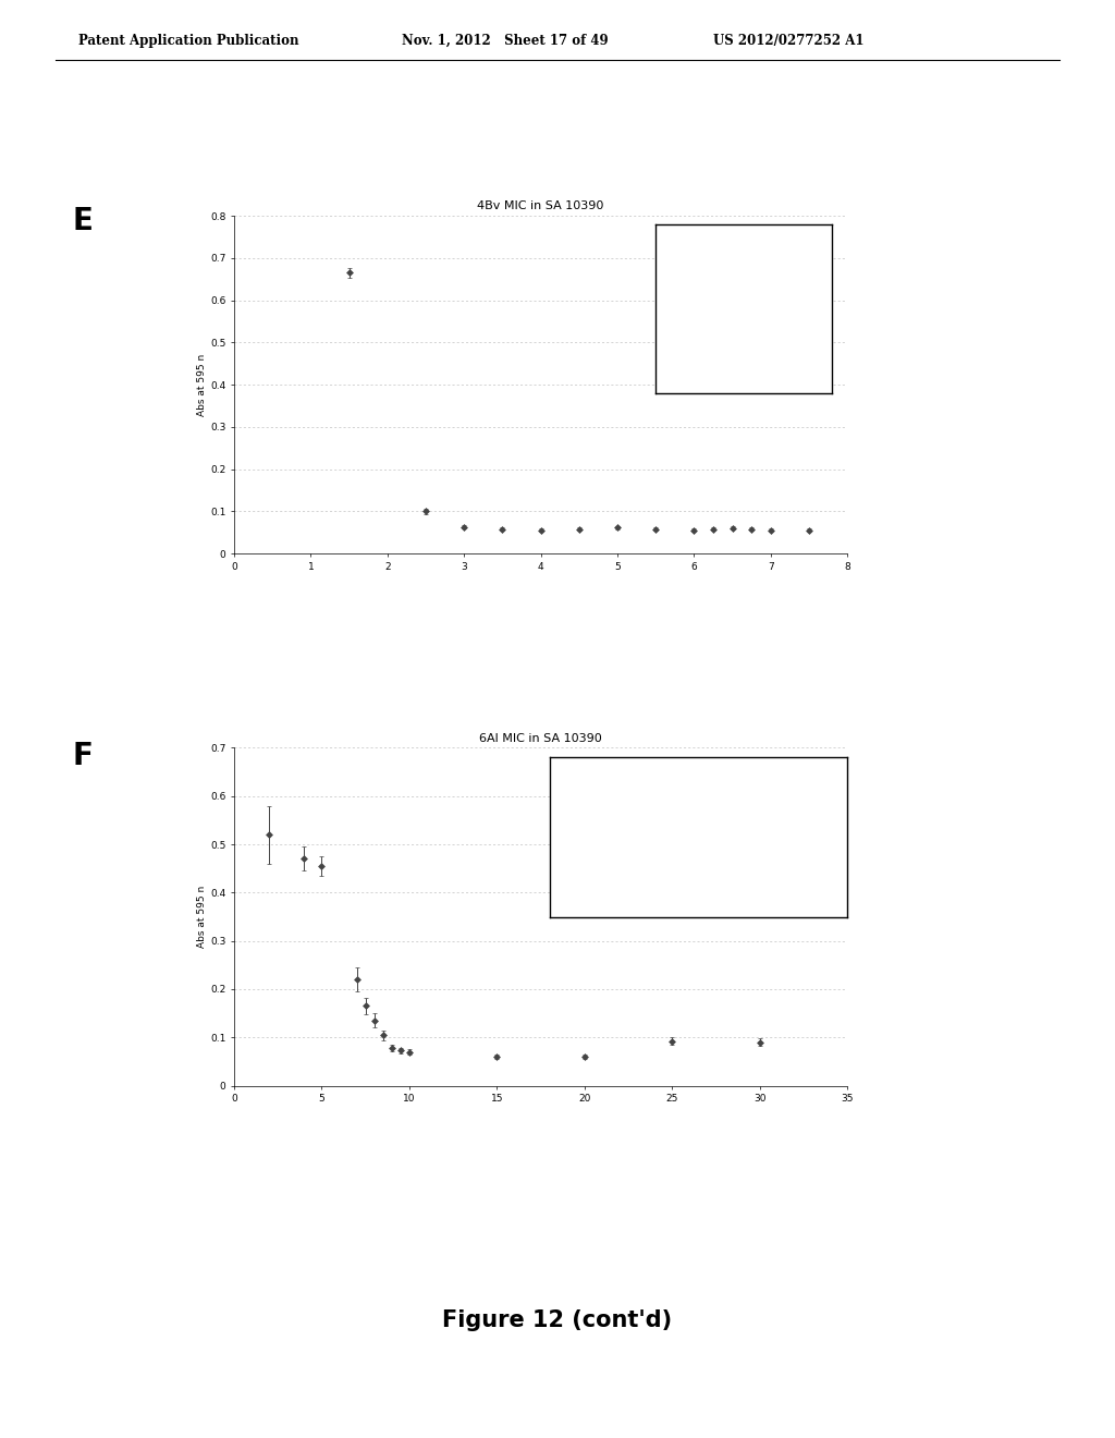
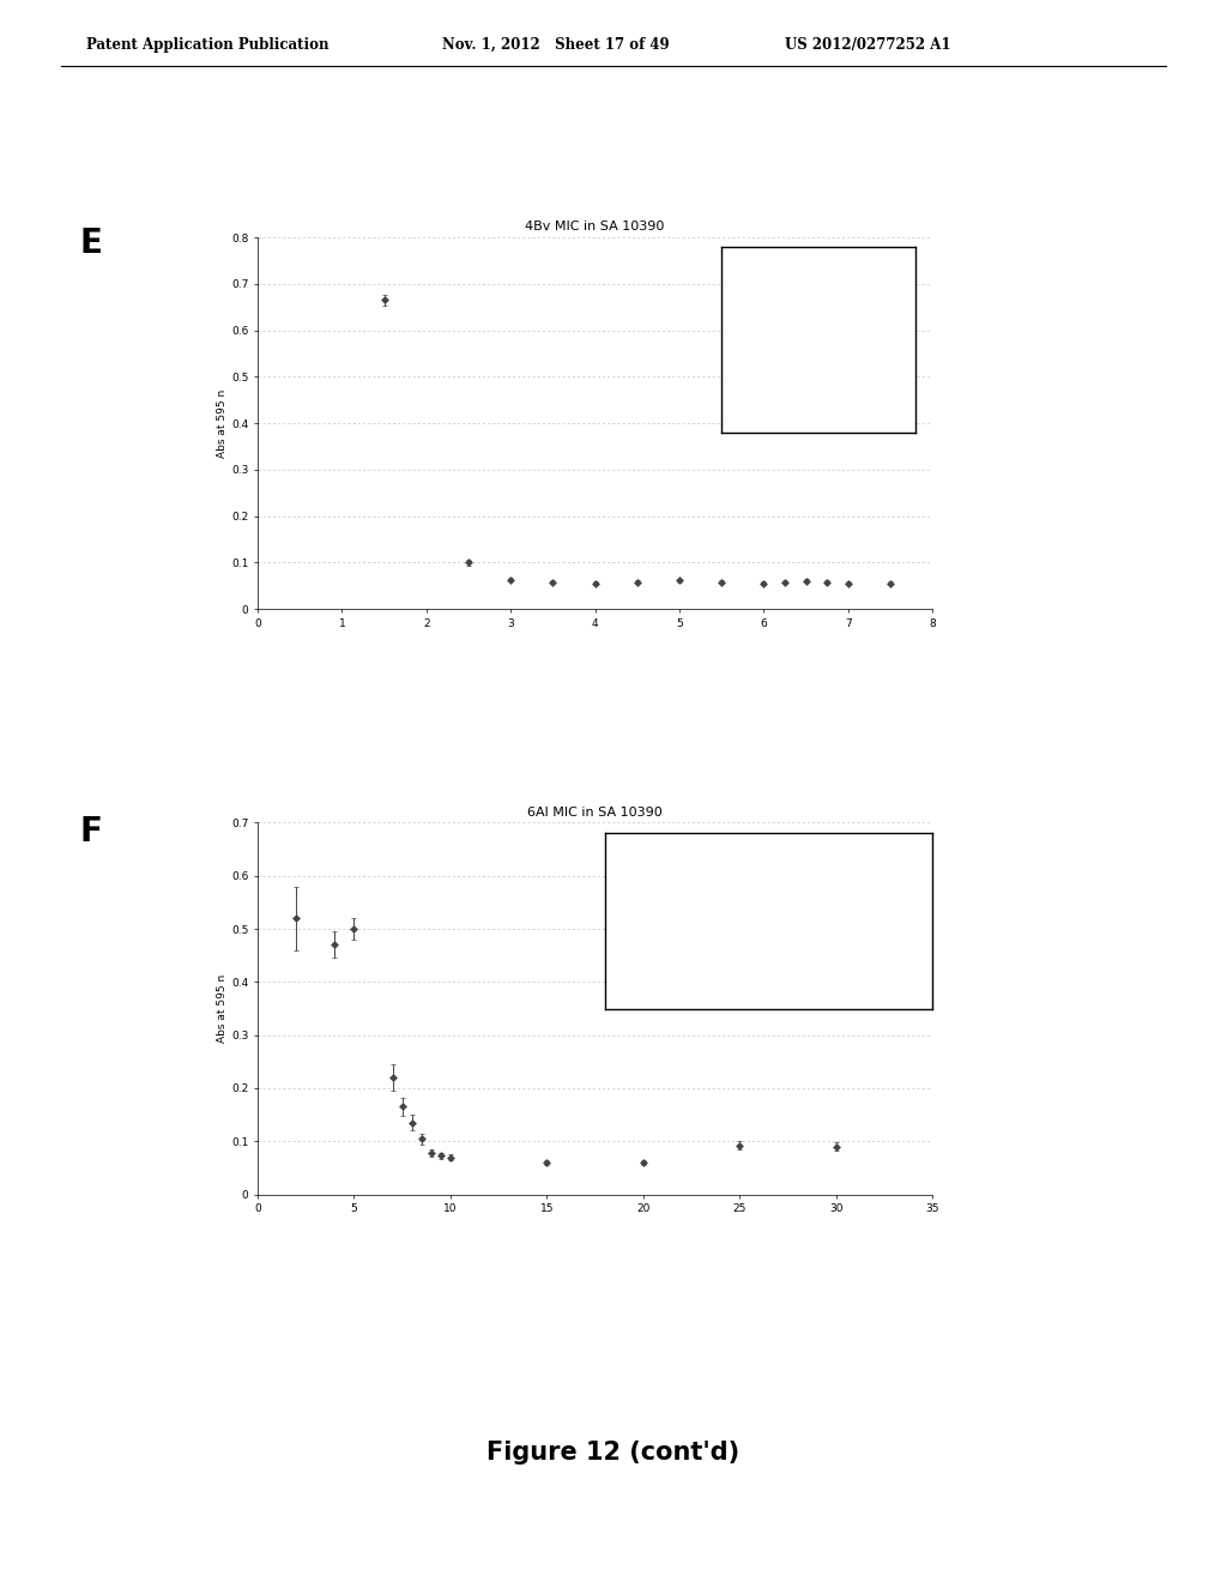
6Al MIC in SA 10390/5: 0.455 -> 0.500
